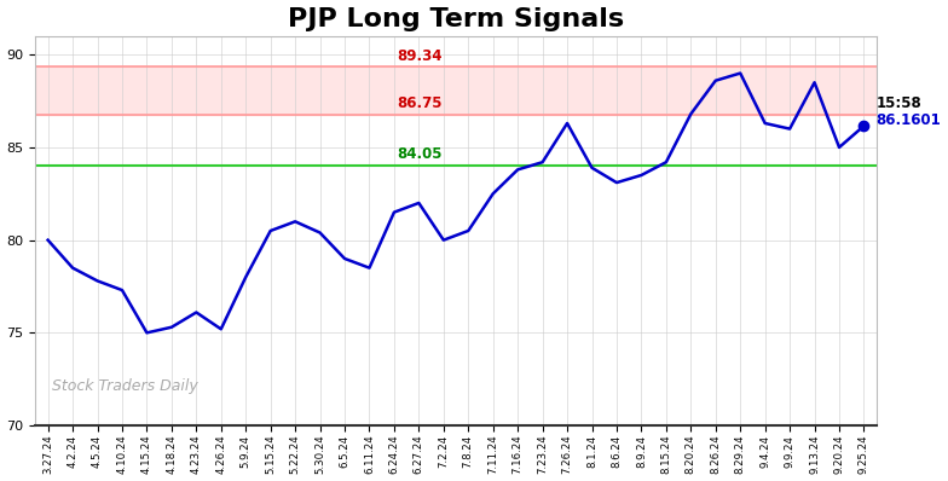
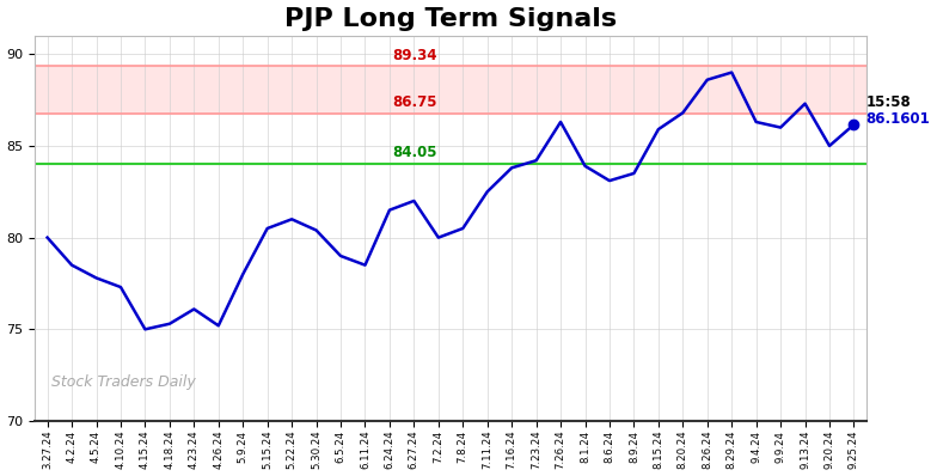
8.15.24: 84.2 -> 85.9
9.13.24: 88.5 -> 87.3
